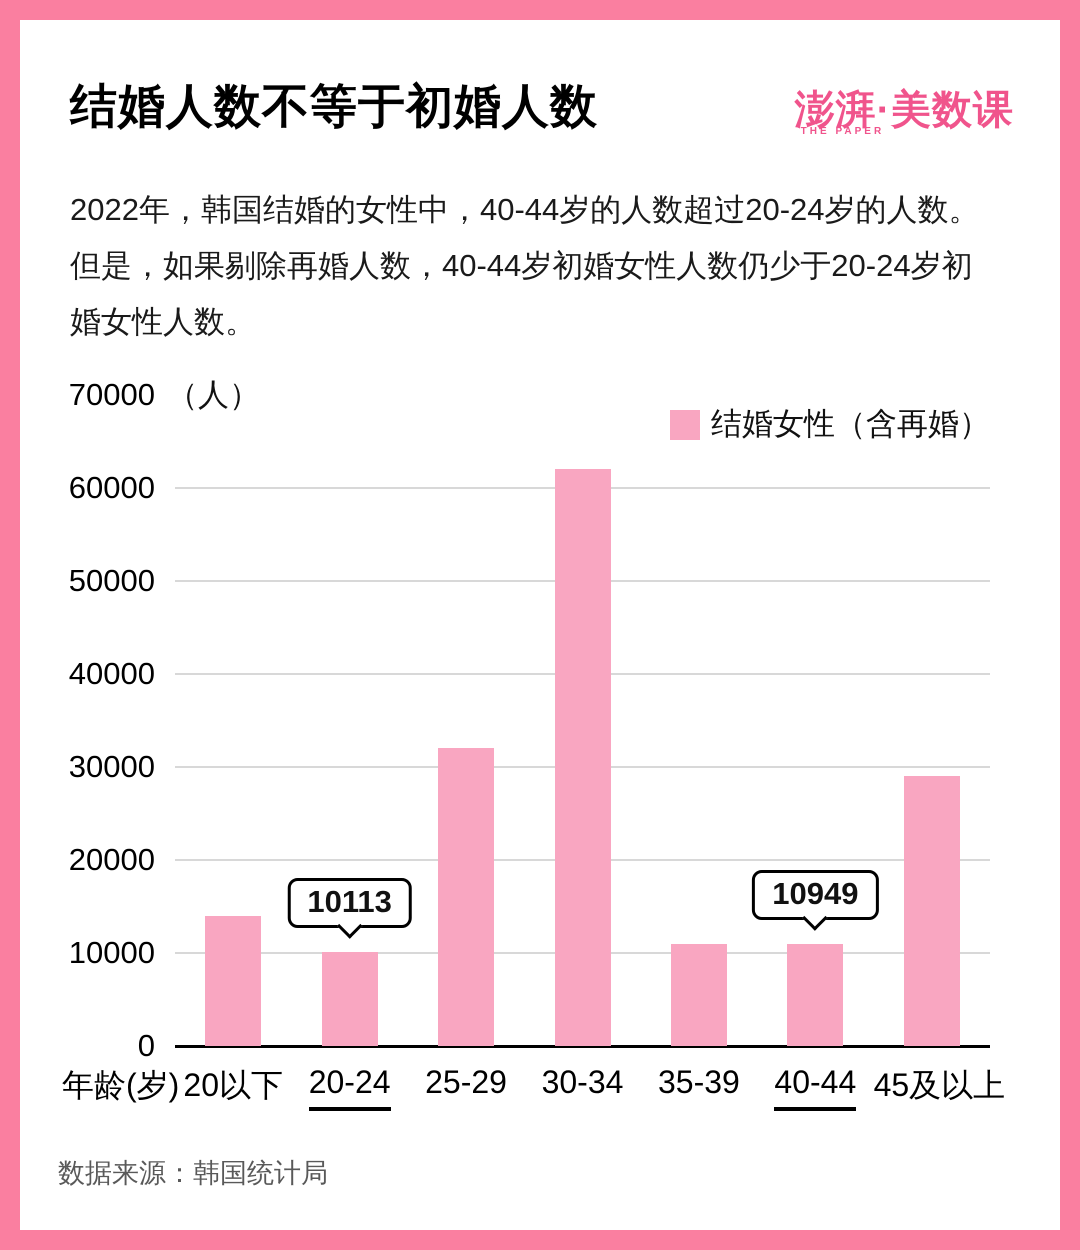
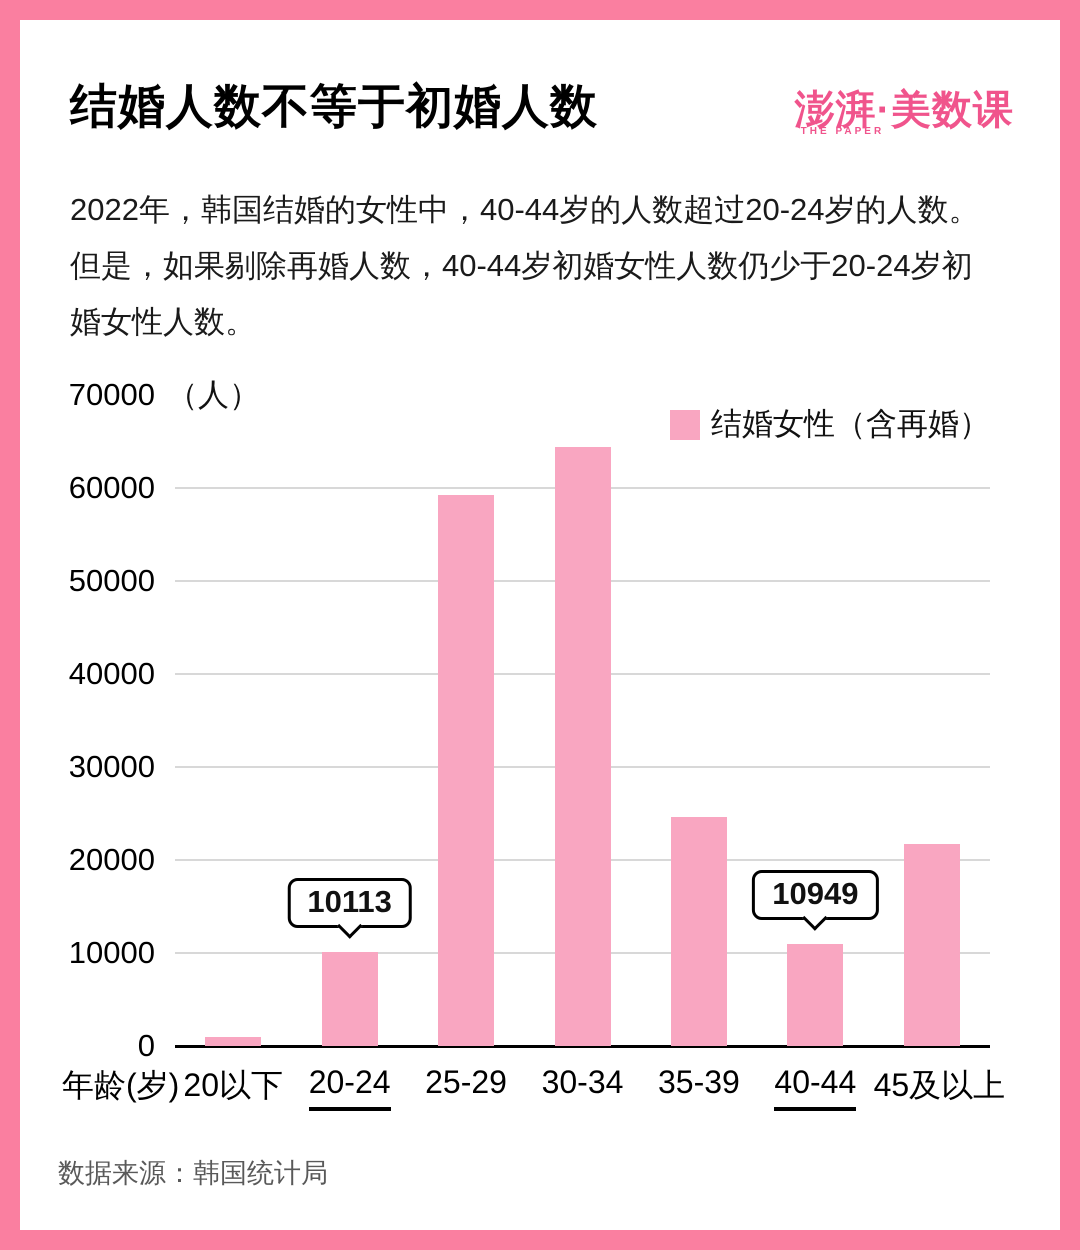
20以下: 14000 -> 1000
25-29: 32000 -> 59000
30-34: 62000 -> 64000
35-39: 11000 -> 25000
45及以上: 29000 -> 22000
